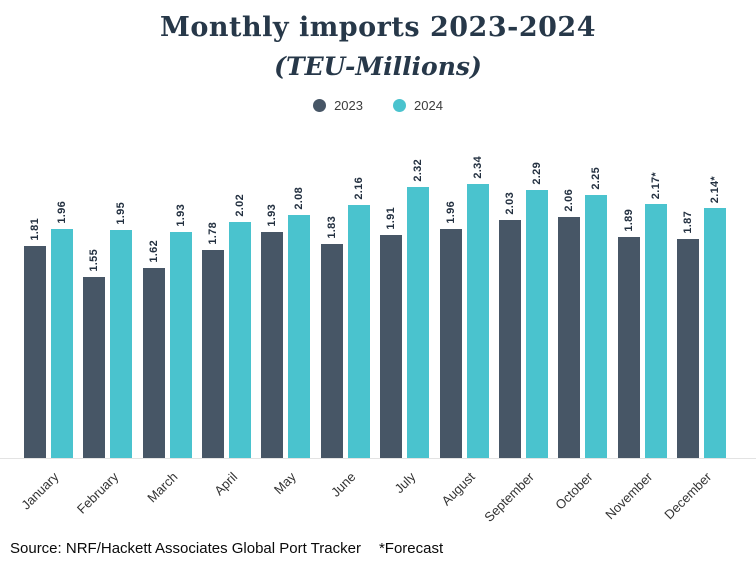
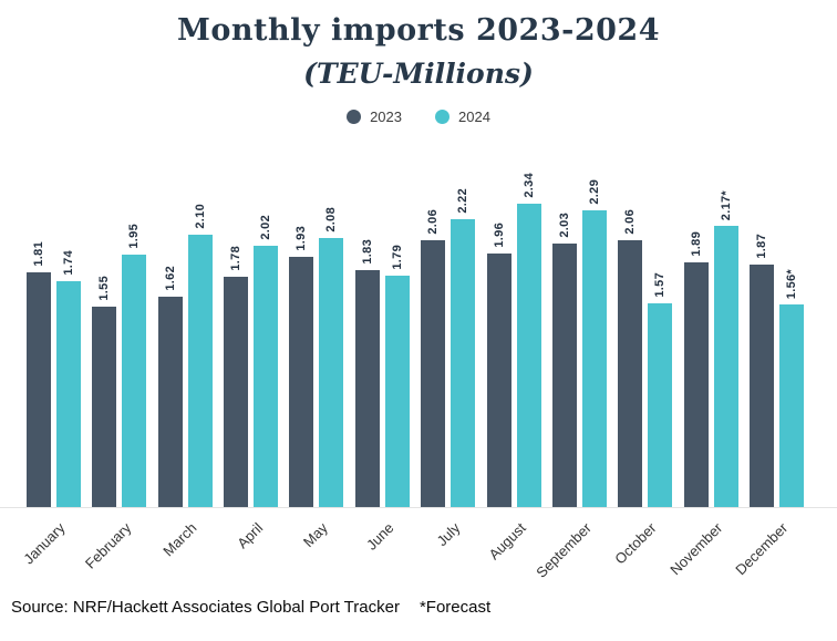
2024/January: 1.96 -> 1.74
2024/March: 1.93 -> 2.10
2024/June: 2.16 -> 1.79
2023/July: 1.91 -> 2.06
2024/July: 2.32 -> 2.22
2024/October: 2.25 -> 1.57
2024/December: 2.14 -> 1.56
